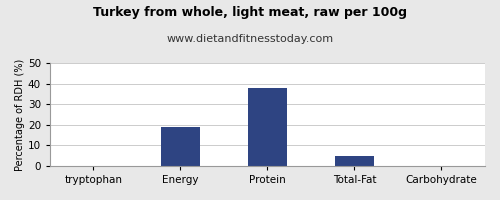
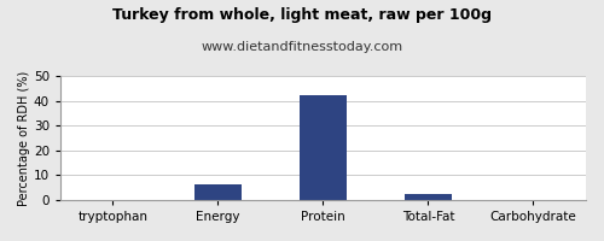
Energy: 19.0 -> 6.5
Protein: 38.0 -> 42.0
Total-Fat: 5.0 -> 2.5
